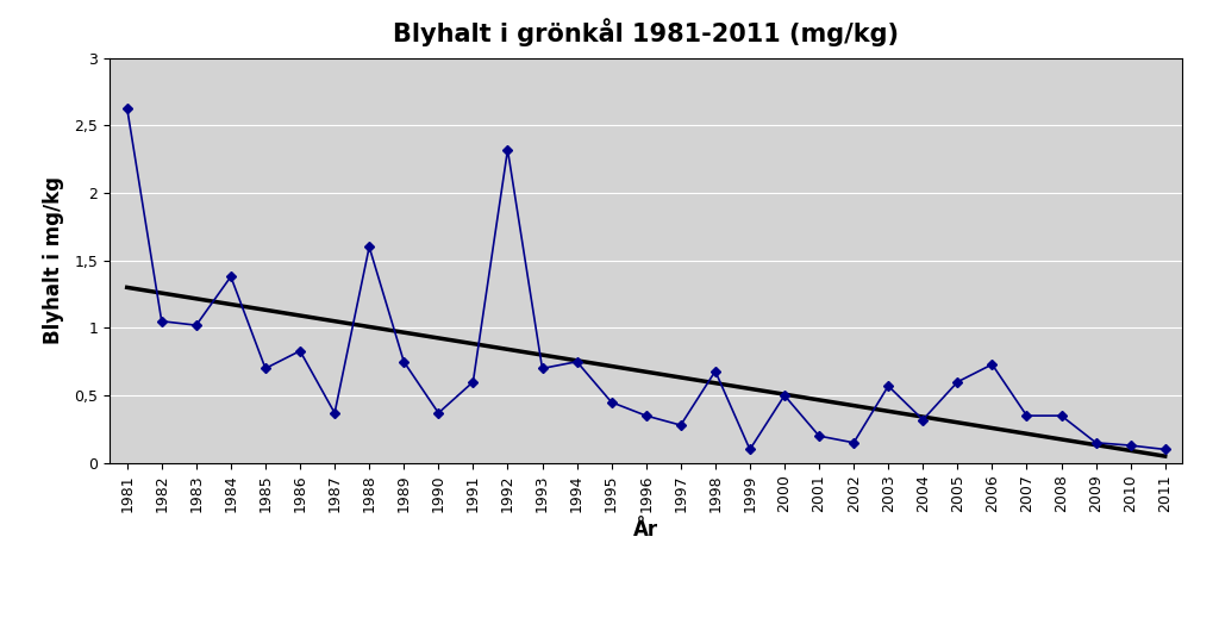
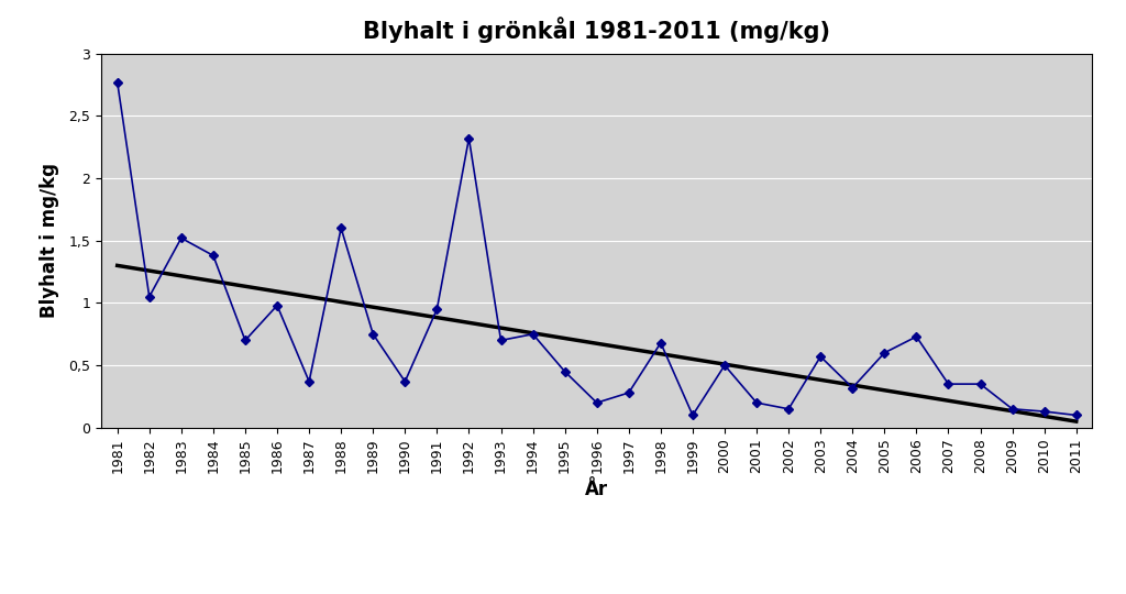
1981: 2,63 -> 2,77
1983: 1,02 -> 1,52
1986: 0,83 -> 0,98
1991: 0,60 -> 0,95
1996: 0,35 -> 0,20
